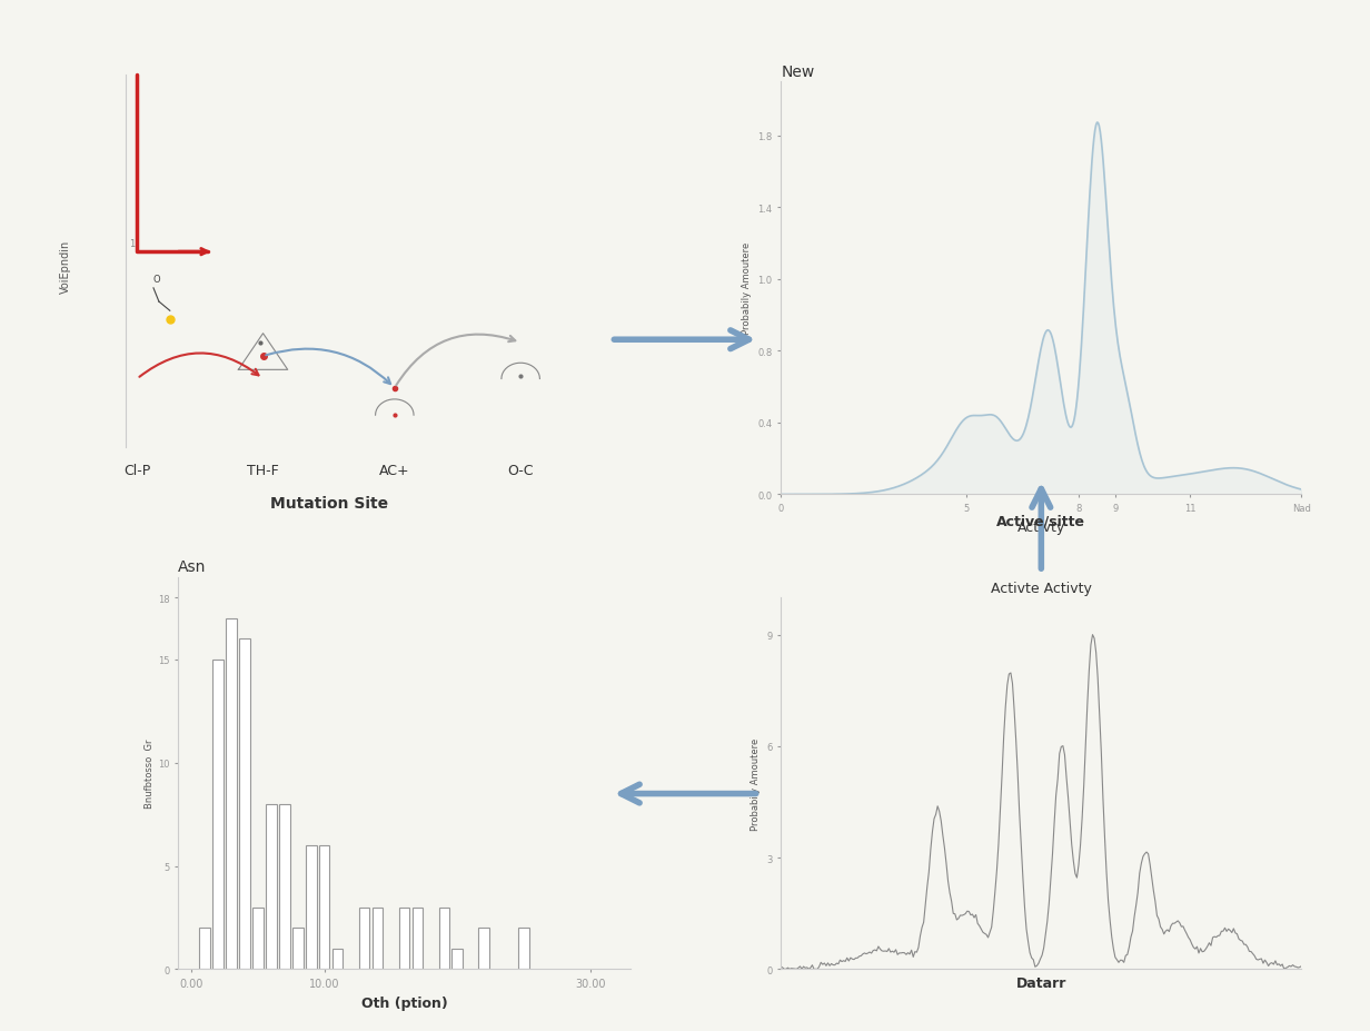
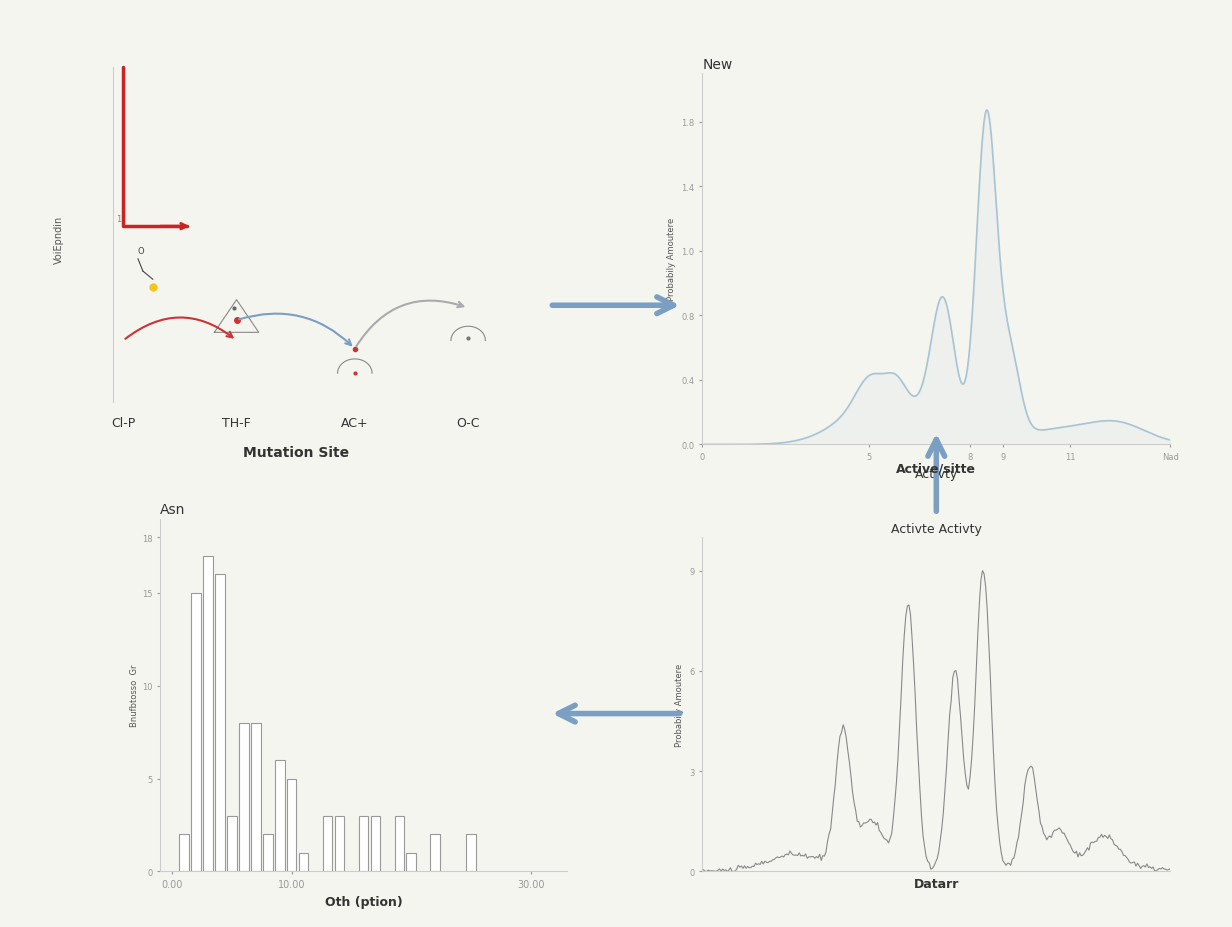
Asn/10.00: 6 -> 5
